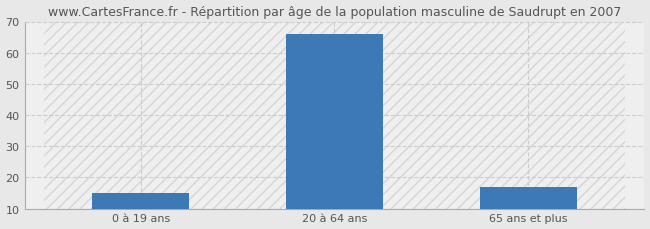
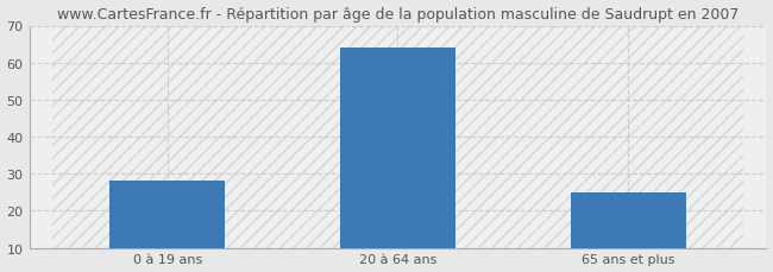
0 à 19 ans: 15 -> 28
20 à 64 ans: 66 -> 64
65 ans et plus: 17 -> 25
